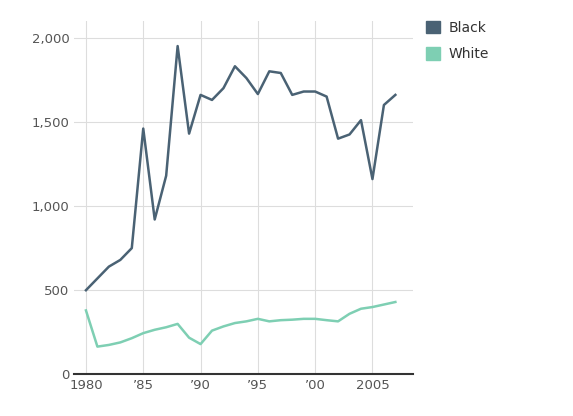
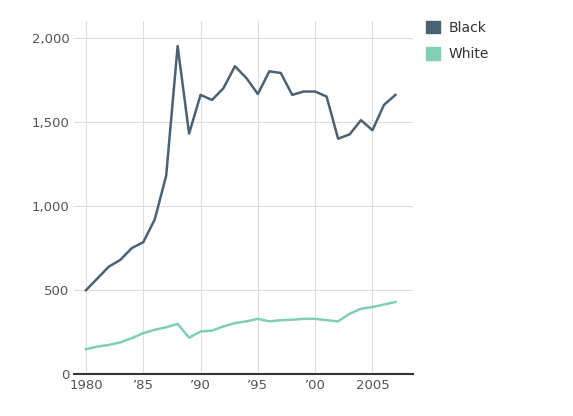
White/1980: 380 -> 150
Black/’85: 1,460 -> 780
White/’90: 180 -> 260
Black/2005: 1,160 -> 1,450
